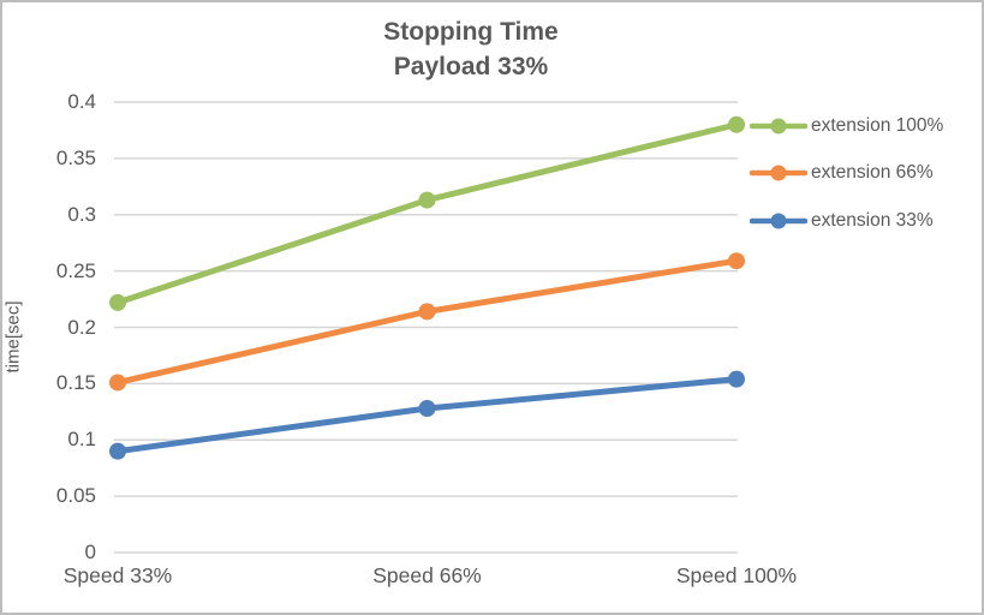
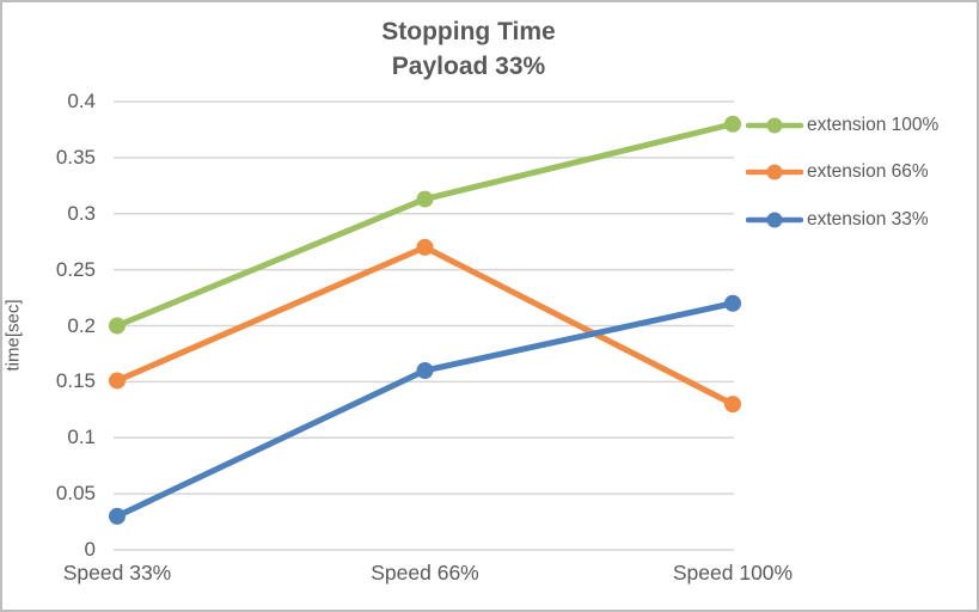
extension 100%/Speed 33%: 0.22 -> 0.20
extension 33%/Speed 33%: 0.09 -> 0.03
extension 66%/Speed 66%: 0.21 -> 0.27
extension 33%/Speed 66%: 0.13 -> 0.16
extension 66%/Speed 100%: 0.26 -> 0.13
extension 33%/Speed 100%: 0.15 -> 0.22
